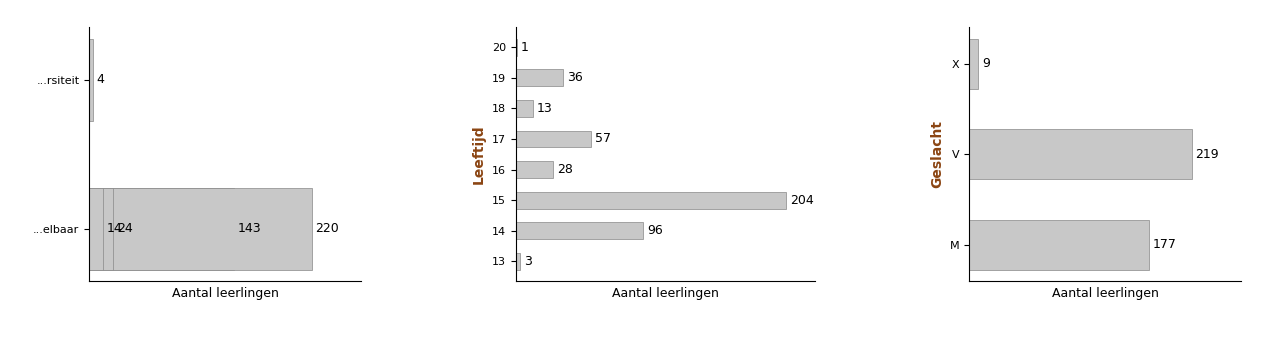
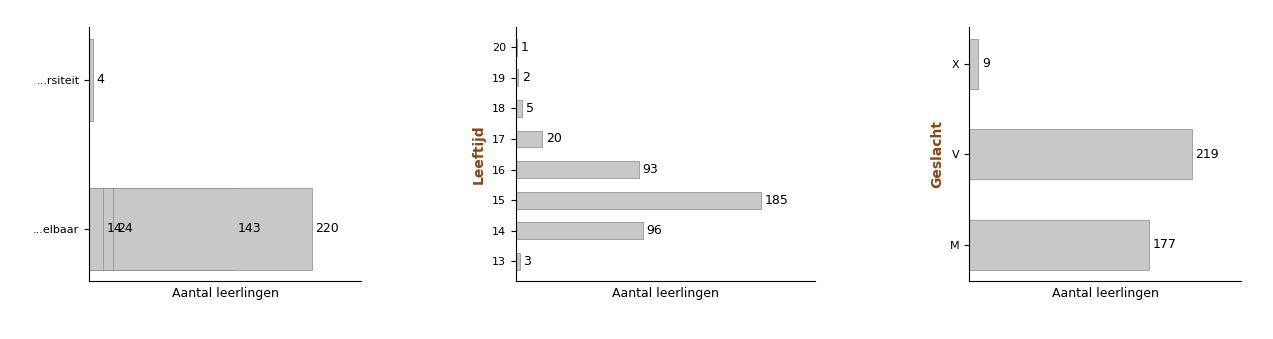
19: 36 -> 2
18: 13 -> 5
17: 57 -> 20
16: 28 -> 93
15: 204 -> 185
